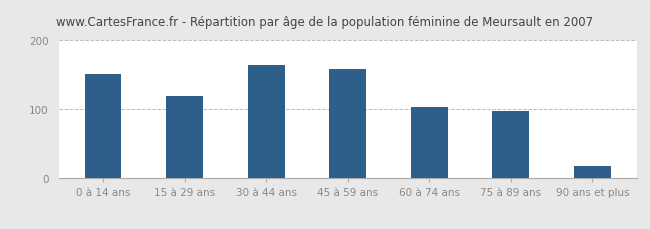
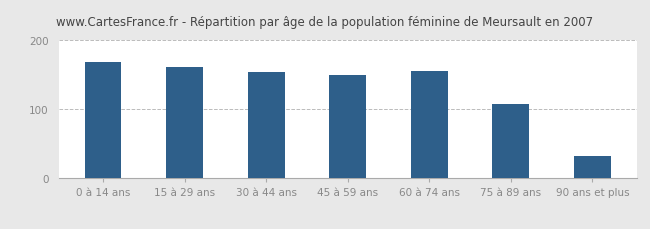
0 à 14 ans: 152 -> 168
15 à 29 ans: 120 -> 162
30 à 44 ans: 165 -> 154
45 à 59 ans: 158 -> 150
60 à 74 ans: 104 -> 156
75 à 89 ans: 98 -> 108
90 ans et plus: 18 -> 32
